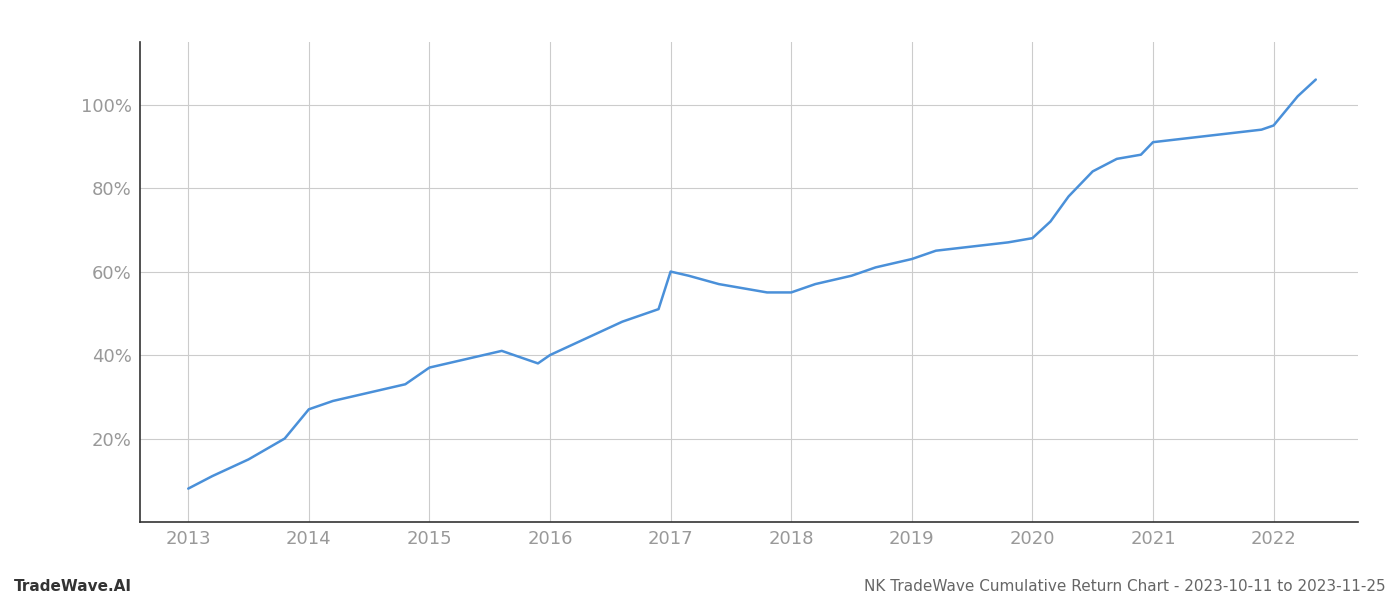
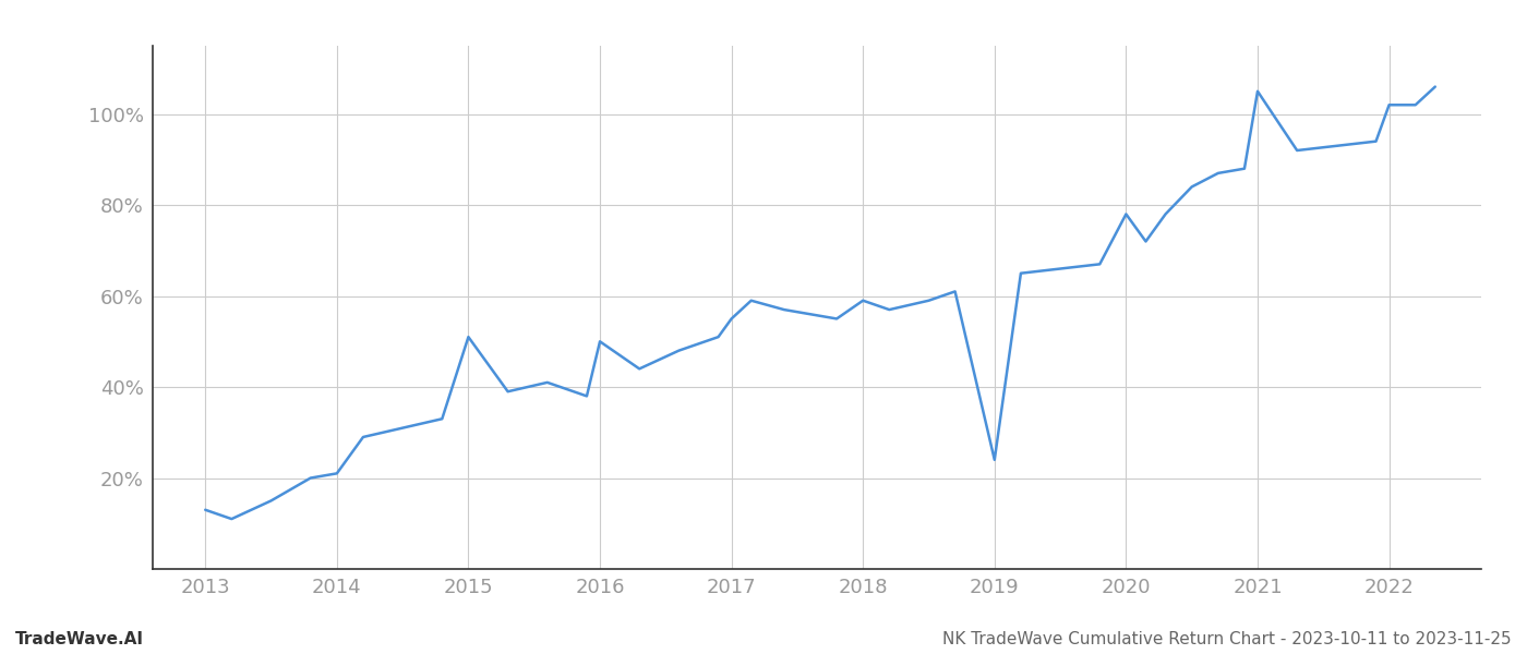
2013: 8% -> 13%
2014: 27% -> 21%
2015: 37% -> 51%
2016: 40% -> 50%
2017: 60% -> 55%
2018: 55% -> 59%
2019: 63% -> 24%
2020: 68% -> 78%
2021: 91% -> 105%
2022: 95% -> 102%
